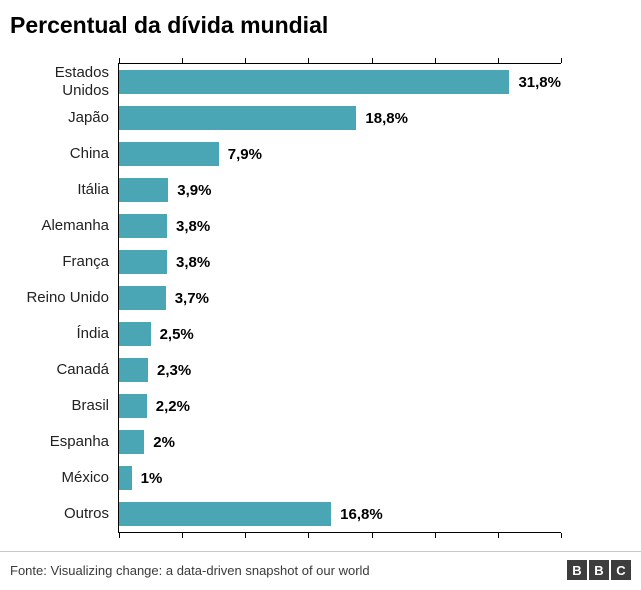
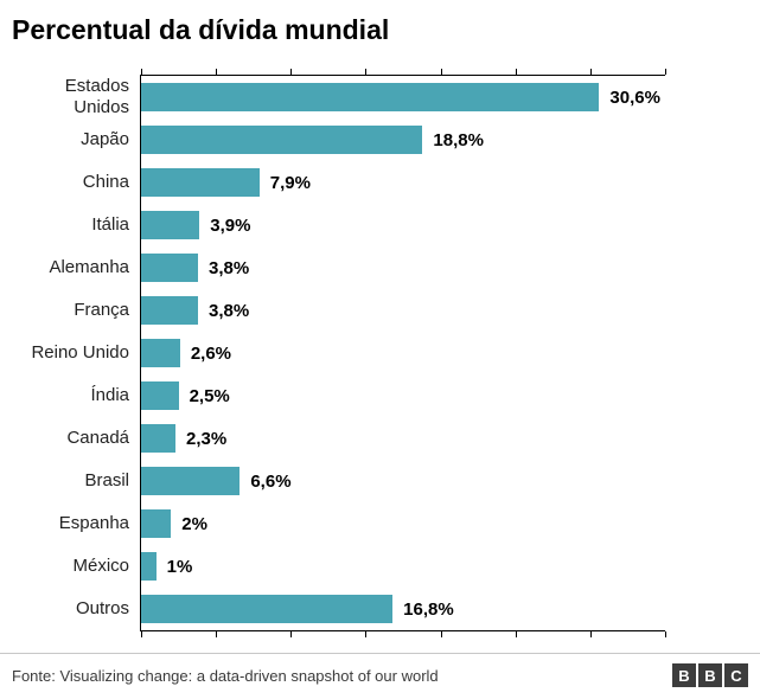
Estados Unidos: 31,8% -> 30,6%
Reino Unido: 3,7% -> 2,6%
Brasil: 2,2% -> 6,6%
